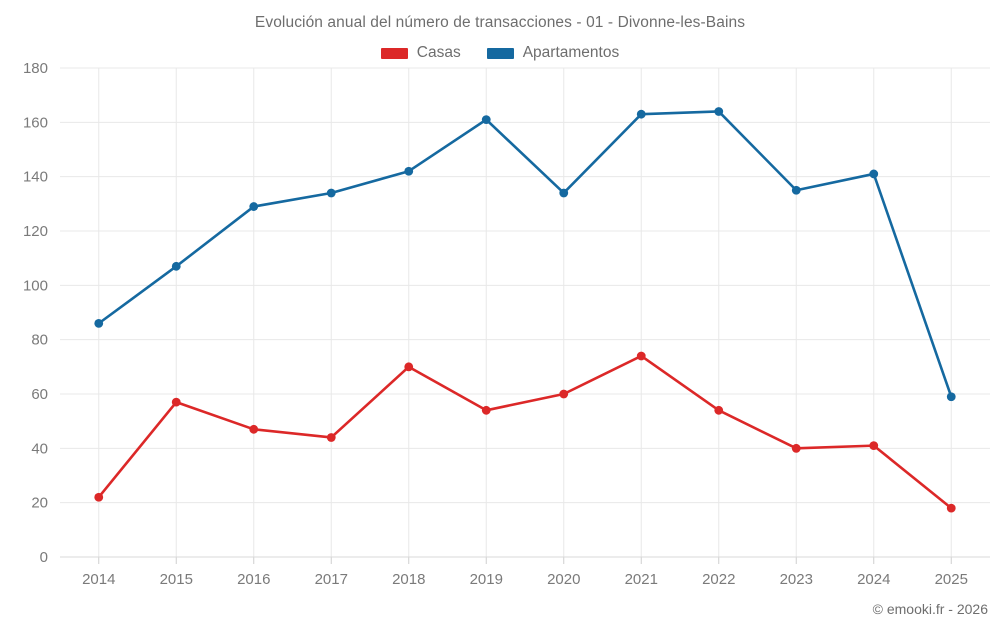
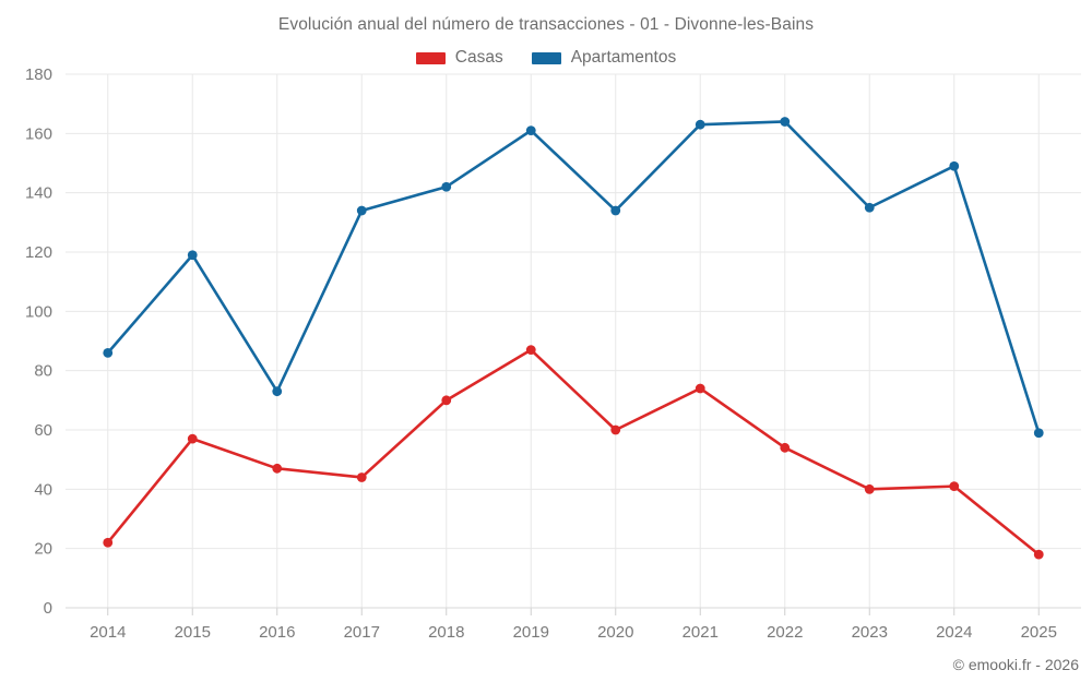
Apartamentos/2015: 107 -> 119
Apartamentos/2016: 129 -> 73
Casas/2019: 54 -> 87
Apartamentos/2024: 141 -> 149
